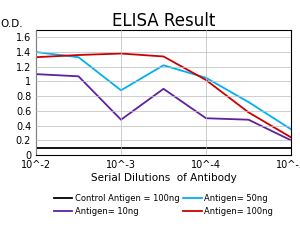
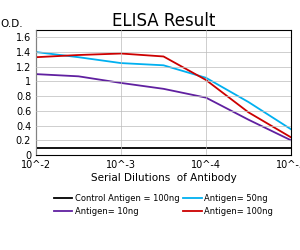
Antigen= 10ng/10^-3: 0.48 -> 0.98
Antigen= 50ng/10^-3: 0.88 -> 1.25
Antigen= 10ng/10^-4: 0.50 -> 0.78
